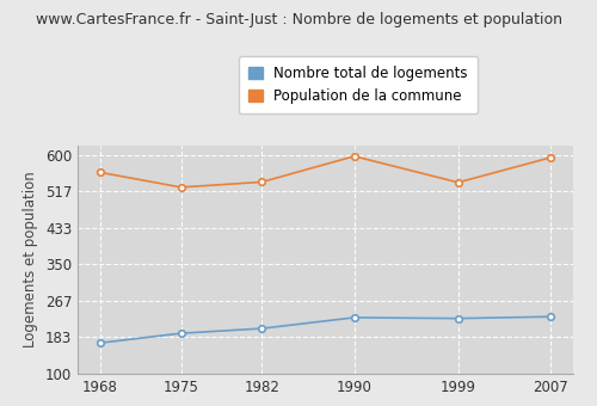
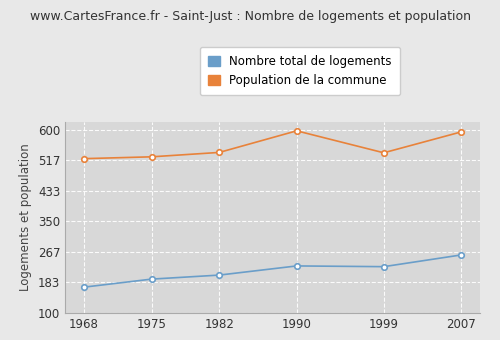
Population de la commune/1968: 560 -> 521
Nombre total de logements/2007: 230 -> 258
